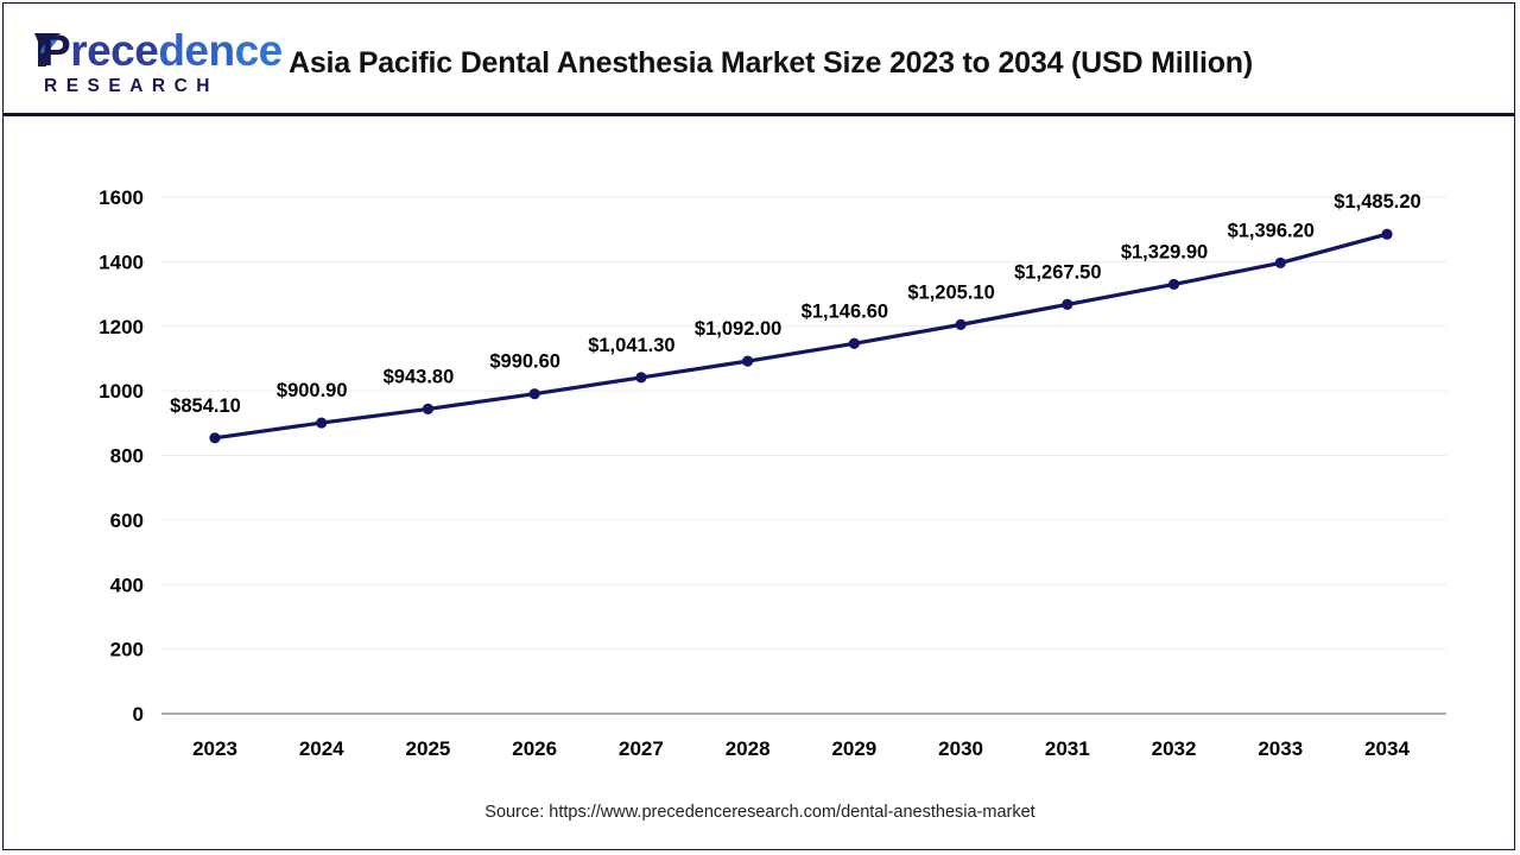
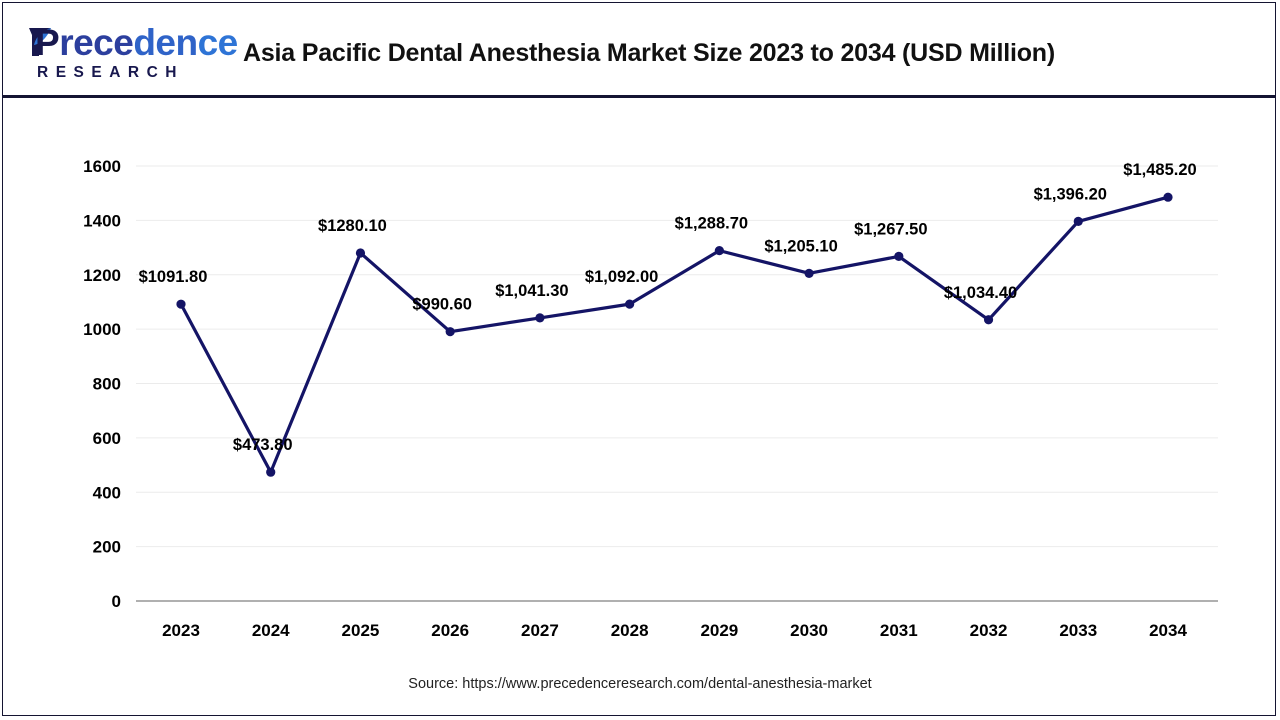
2023: $854.10 -> $1091.80
2024: $900.90 -> $473.80
2025: $943.80 -> $1280.10
2029: $1,146.60 -> $1,288.70
2032: $1,329.90 -> $1,034.40
